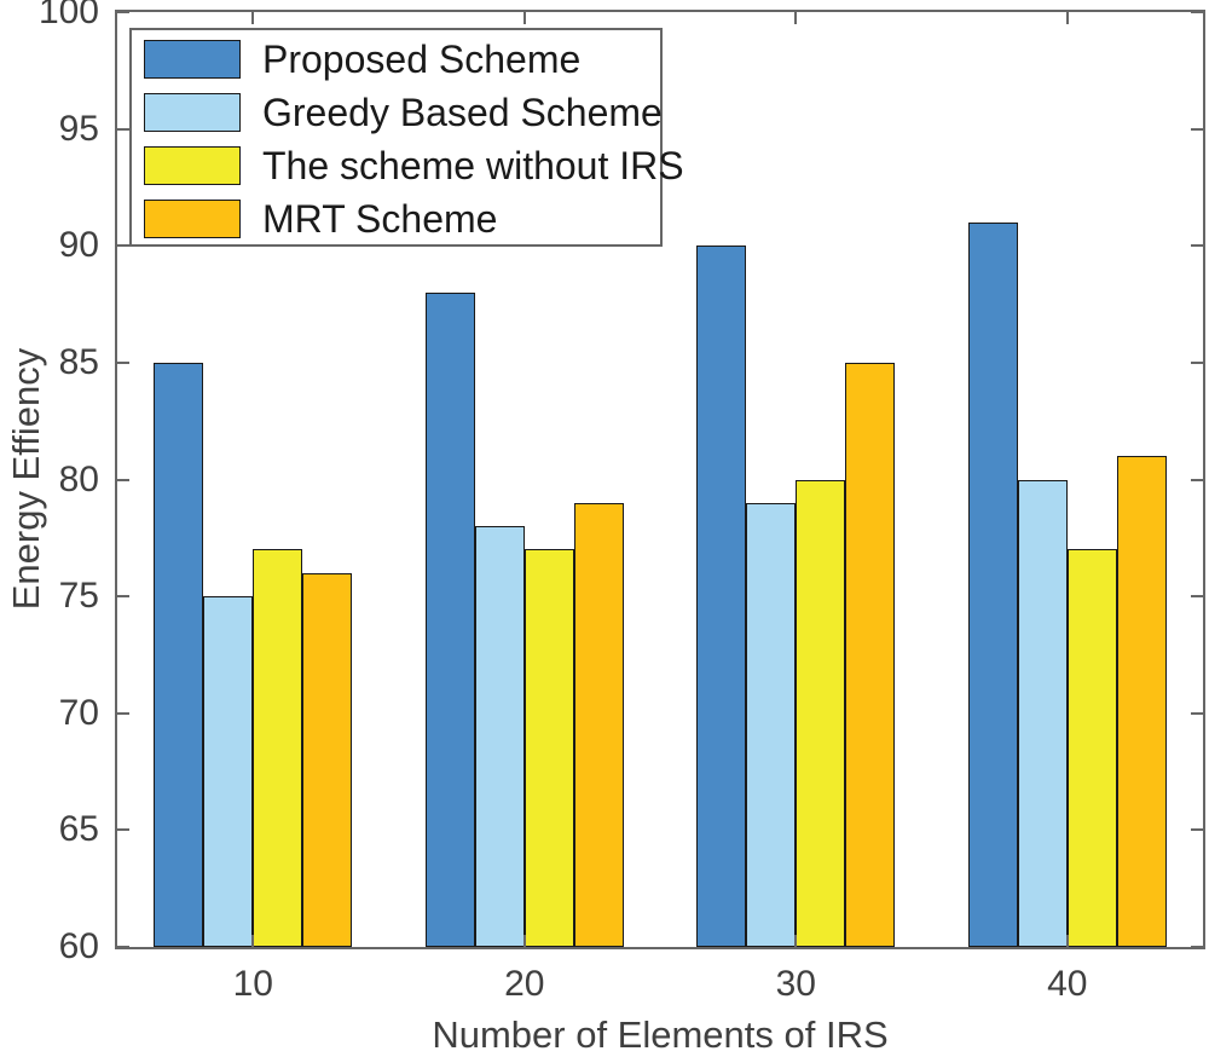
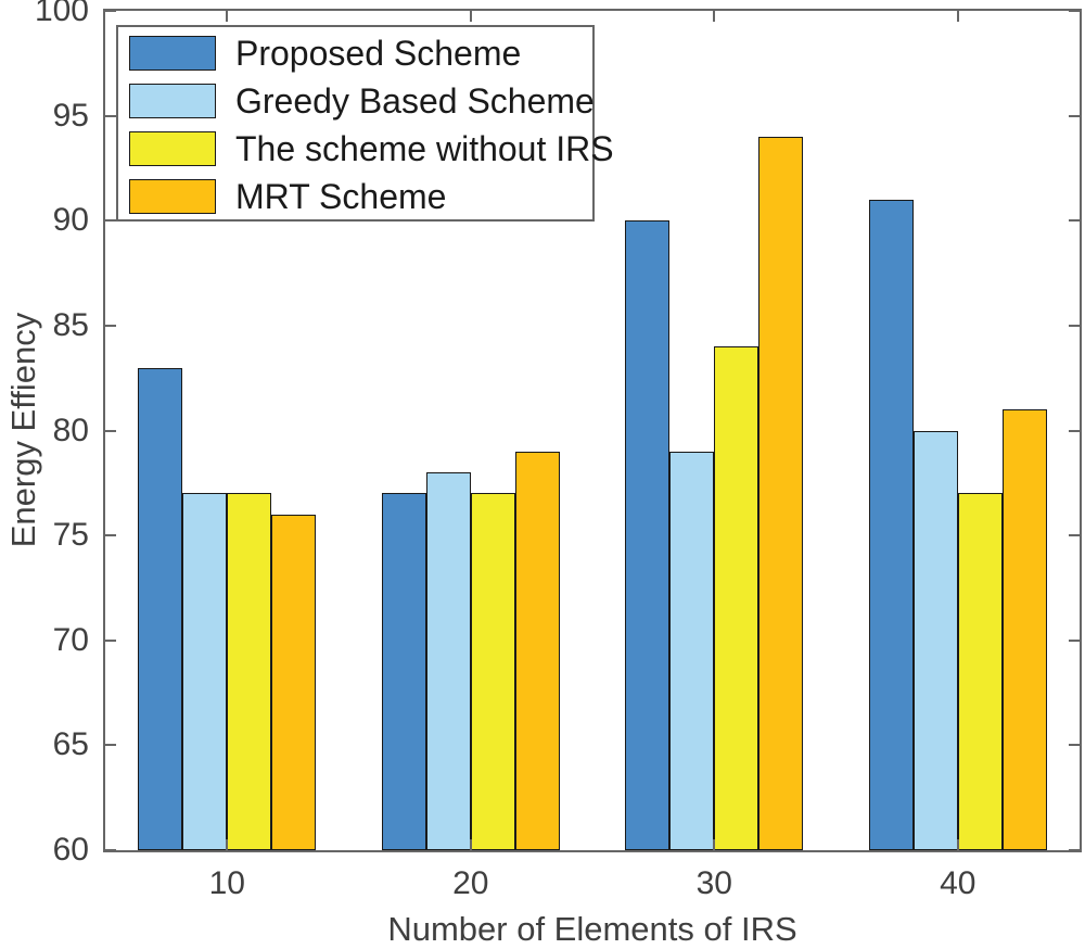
Proposed Scheme/10: 85 -> 83
Greedy Based Scheme/10: 75 -> 77
Proposed Scheme/20: 88 -> 77
The scheme without IRS/30: 80 -> 84
MRT Scheme/30: 85 -> 94
